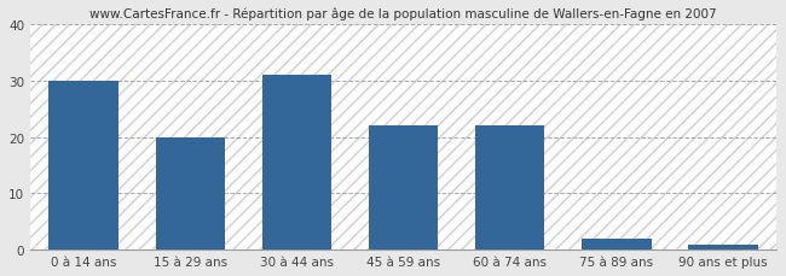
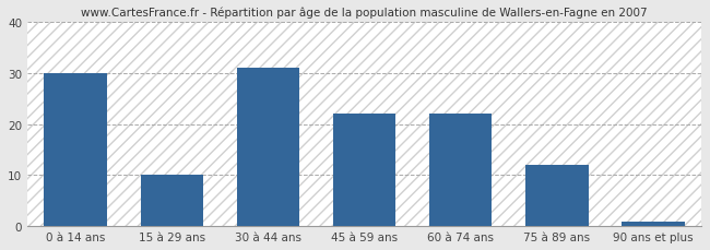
15 à 29 ans: 20 -> 10
75 à 89 ans: 2 -> 12
